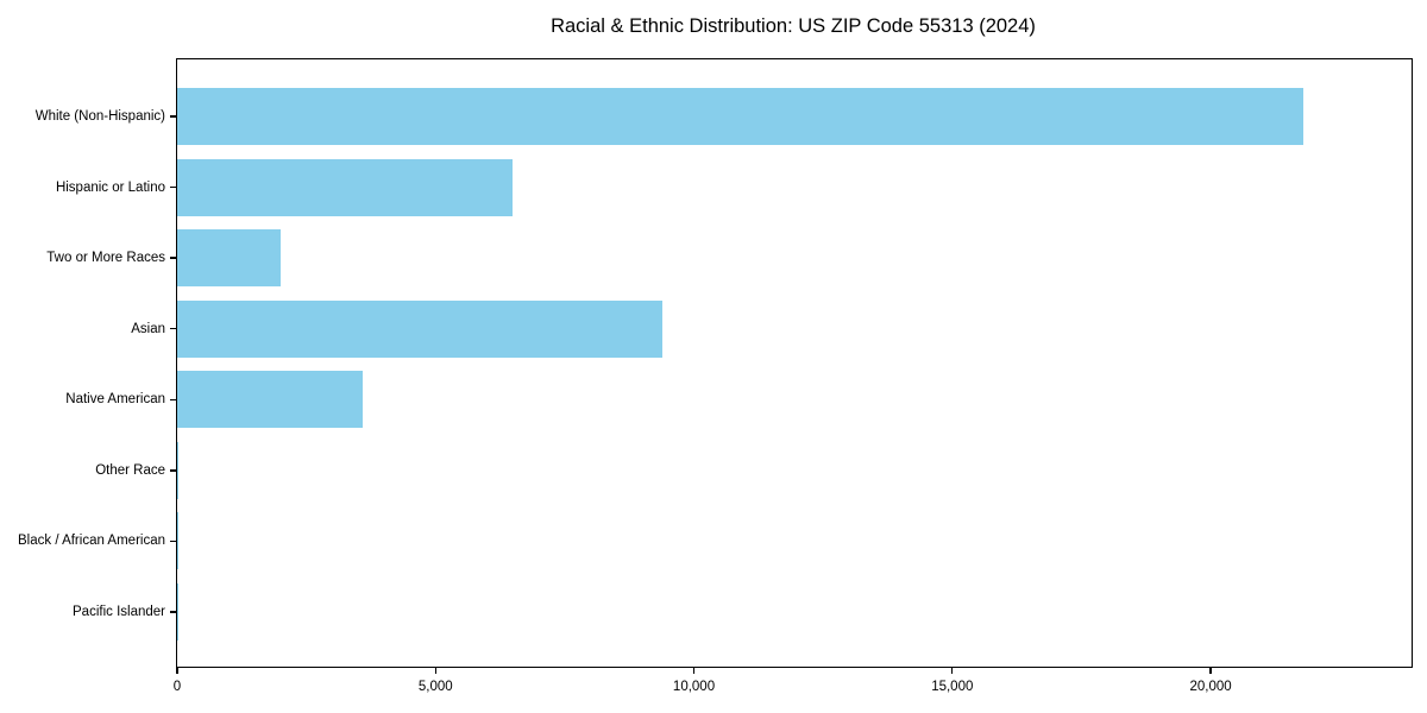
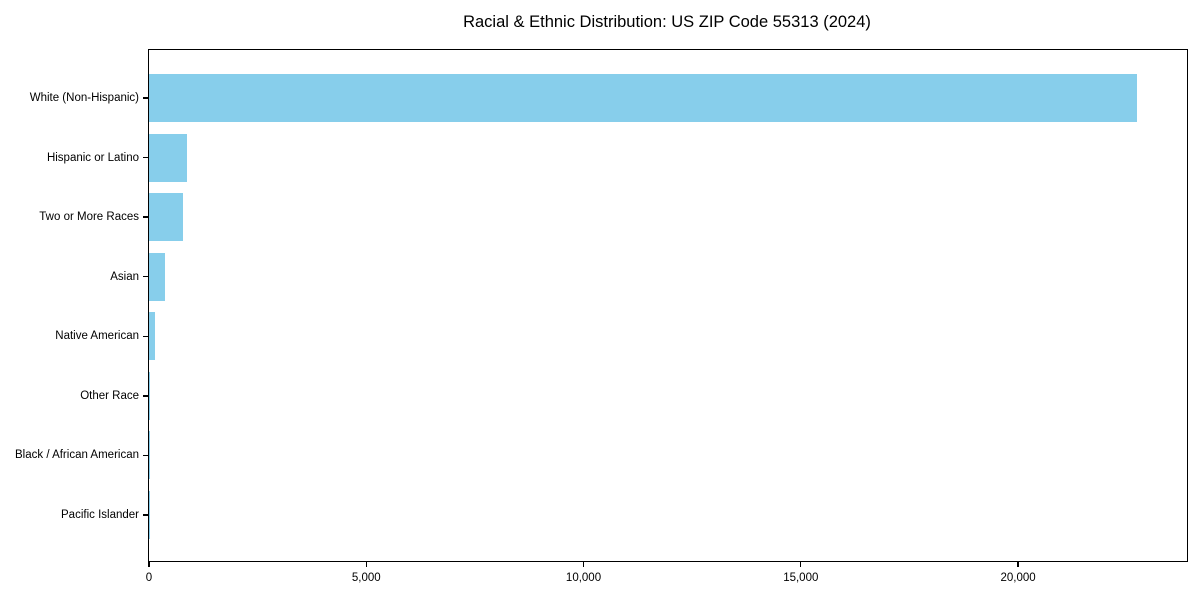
White (Non-Hispanic): 21800 -> 22700
Hispanic or Latino: 6500 -> 900
Two or More Races: 2000 -> 800
Asian: 9400 -> 400
Native American: 3600 -> 100
